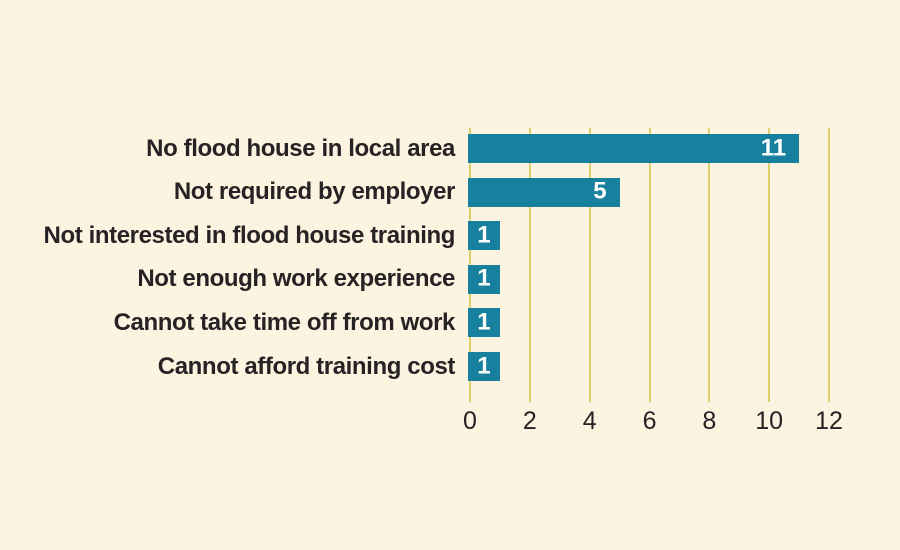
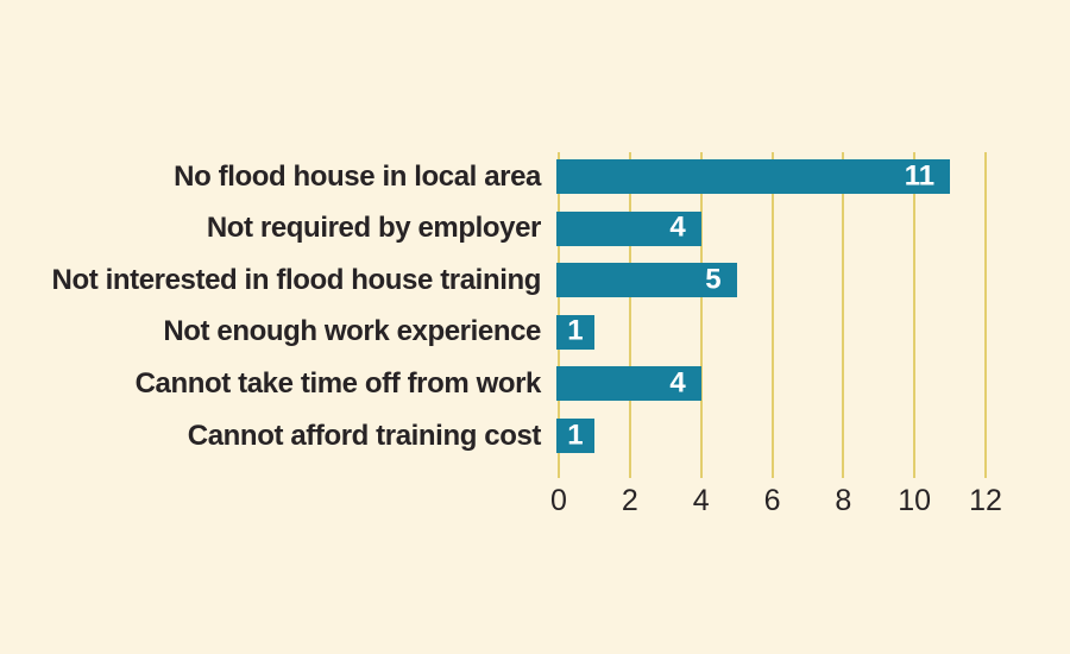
Not required by employer: 5 -> 4
Not interested in flood house training: 1 -> 5
Cannot take time off from work: 1 -> 4
